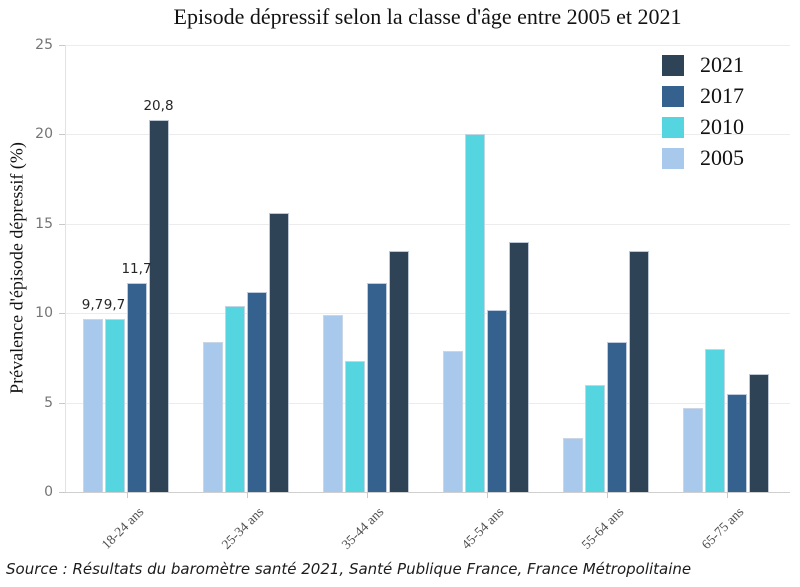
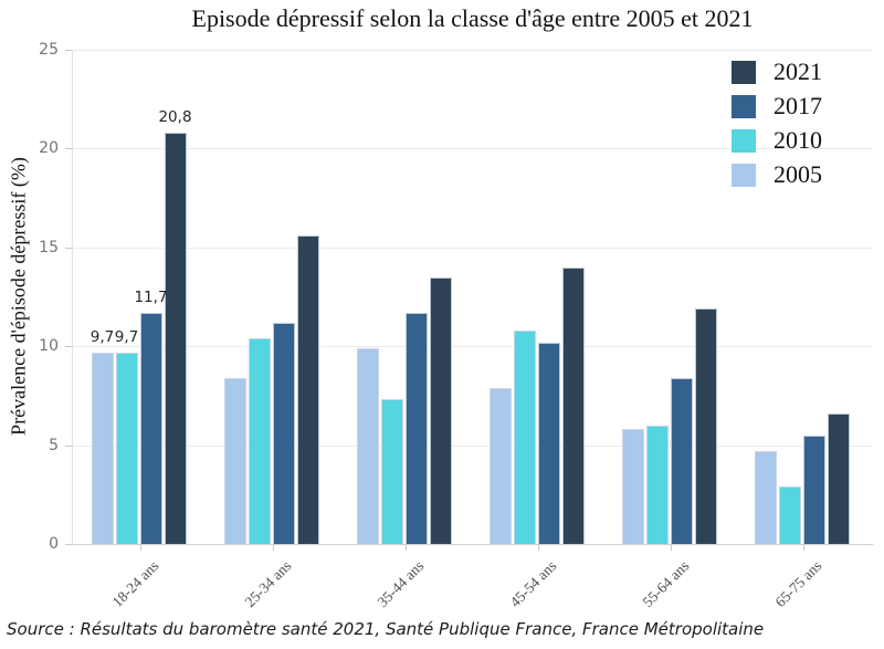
2010/45-54 ans: 20.0 -> 10.8
2005/55-64 ans: 3.0 -> 5.8
2021/55-64 ans: 13.5 -> 11.9
2010/65-75 ans: 8.0 -> 2.9
